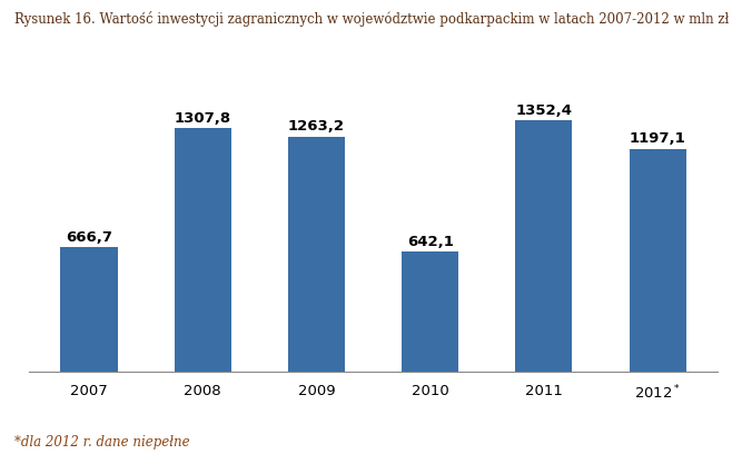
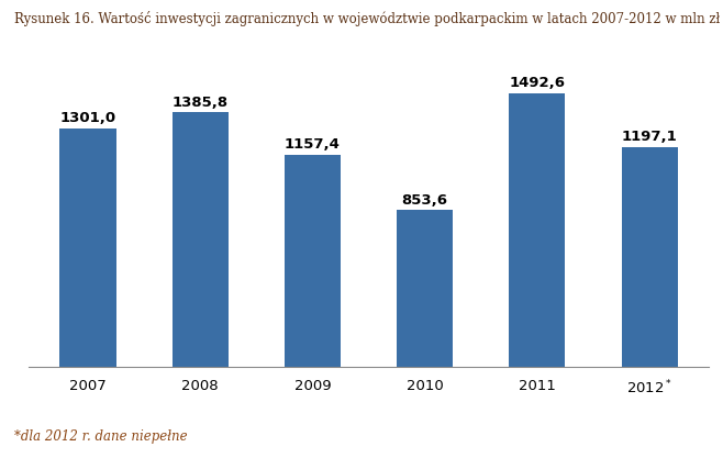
2007: 666,7 -> 1301,0
2008: 1307,8 -> 1385,8
2009: 1263,2 -> 1157,4
2010: 642,1 -> 853,6
2011: 1352,4 -> 1492,6
